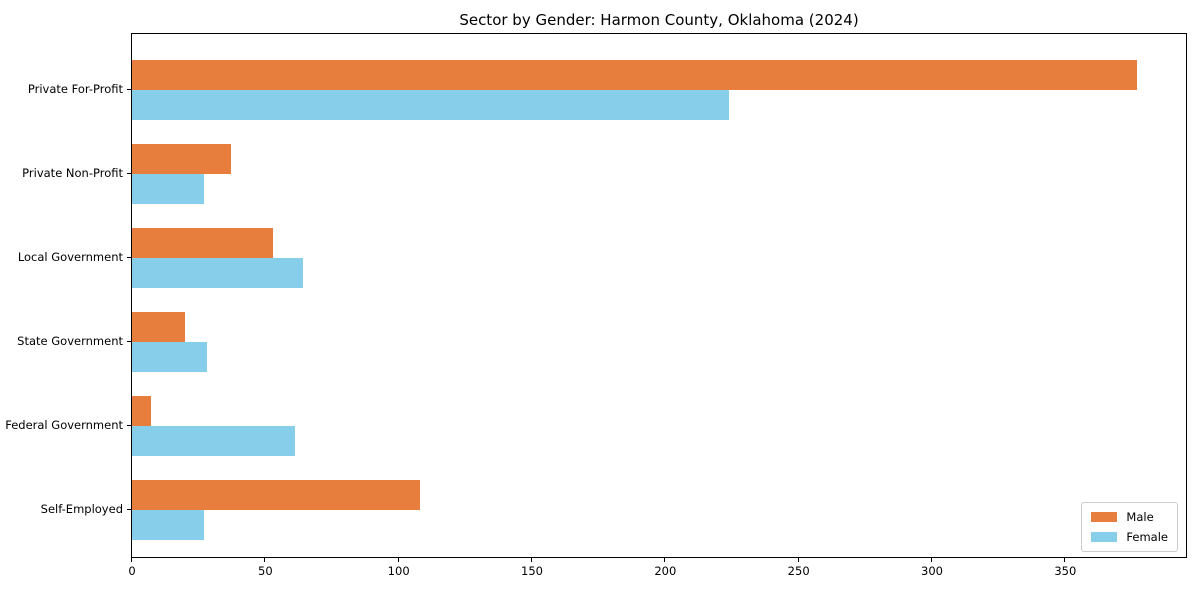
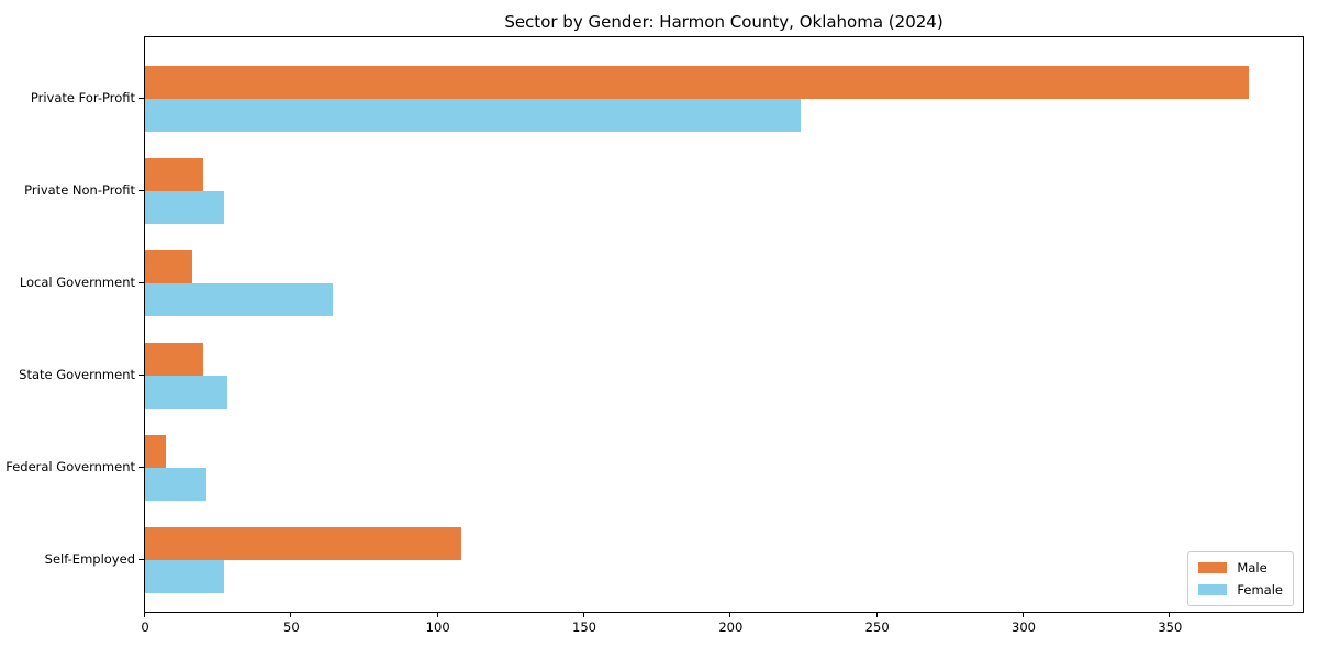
Male/Private Non-Profit: 37 -> 20
Male/Local Government: 53 -> 16
Female/Federal Government: 61 -> 21
